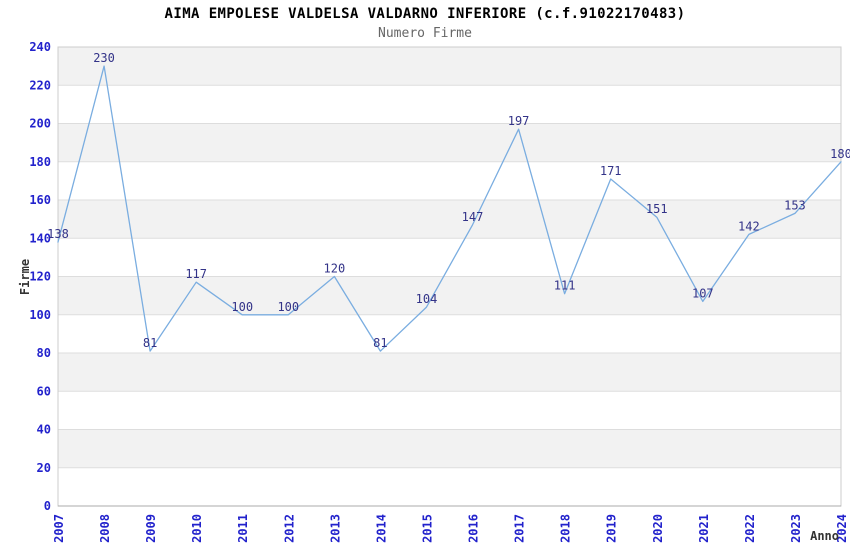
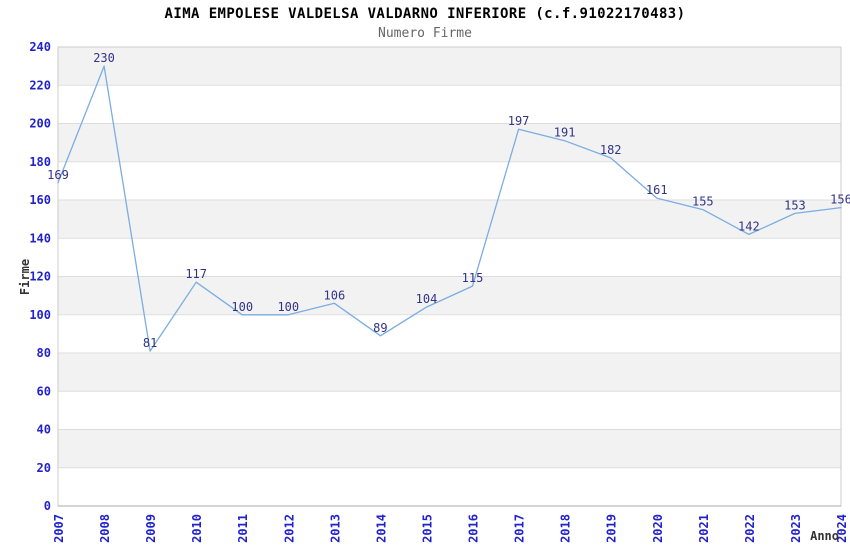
2007: 138 -> 169
2013: 120 -> 106
2014: 81 -> 89
2016: 147 -> 115
2018: 111 -> 191
2019: 171 -> 182
2020: 151 -> 161
2021: 107 -> 155
2024: 180 -> 156
